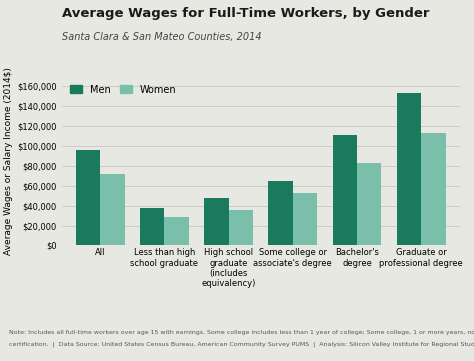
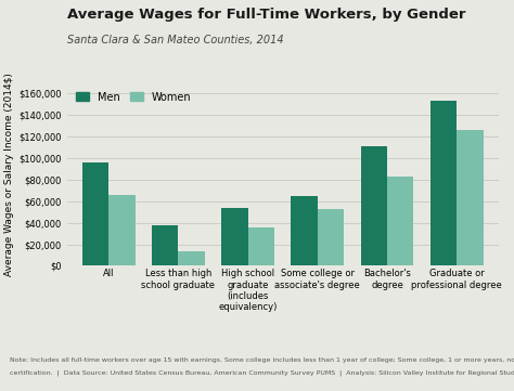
Women/All: $72,000 -> $66,000
Women/Less than high school graduate: $29,000 -> $14,000
Men/High school graduate (includes equivalency): $48,000 -> $54,000
Women/Graduate or professional degree: $113,000 -> $126,000
